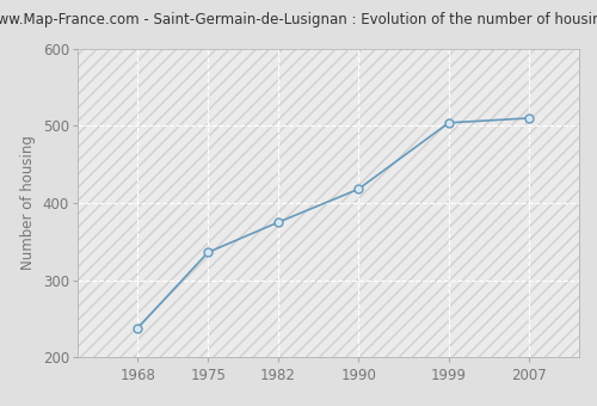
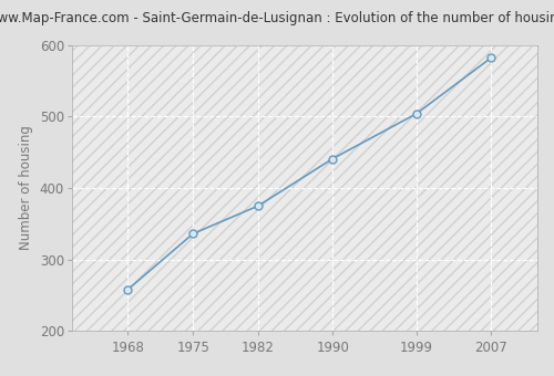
1968: 238 -> 258
1990: 418 -> 441
2007: 510 -> 582
